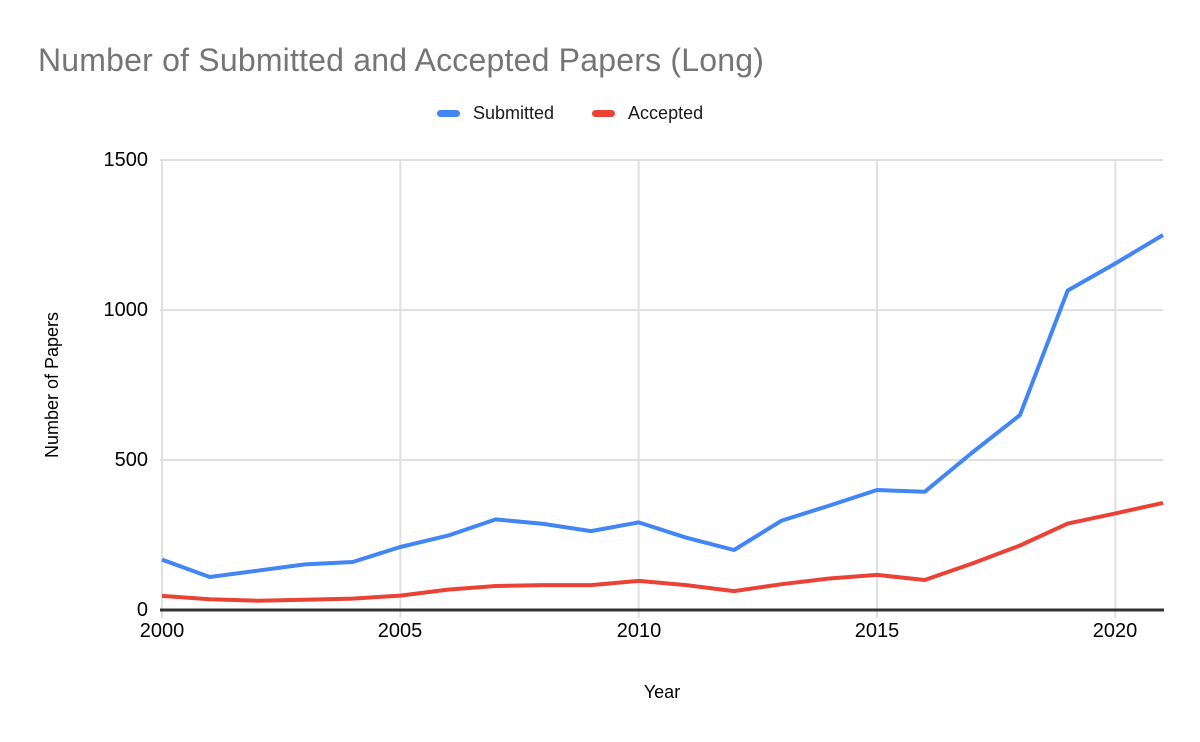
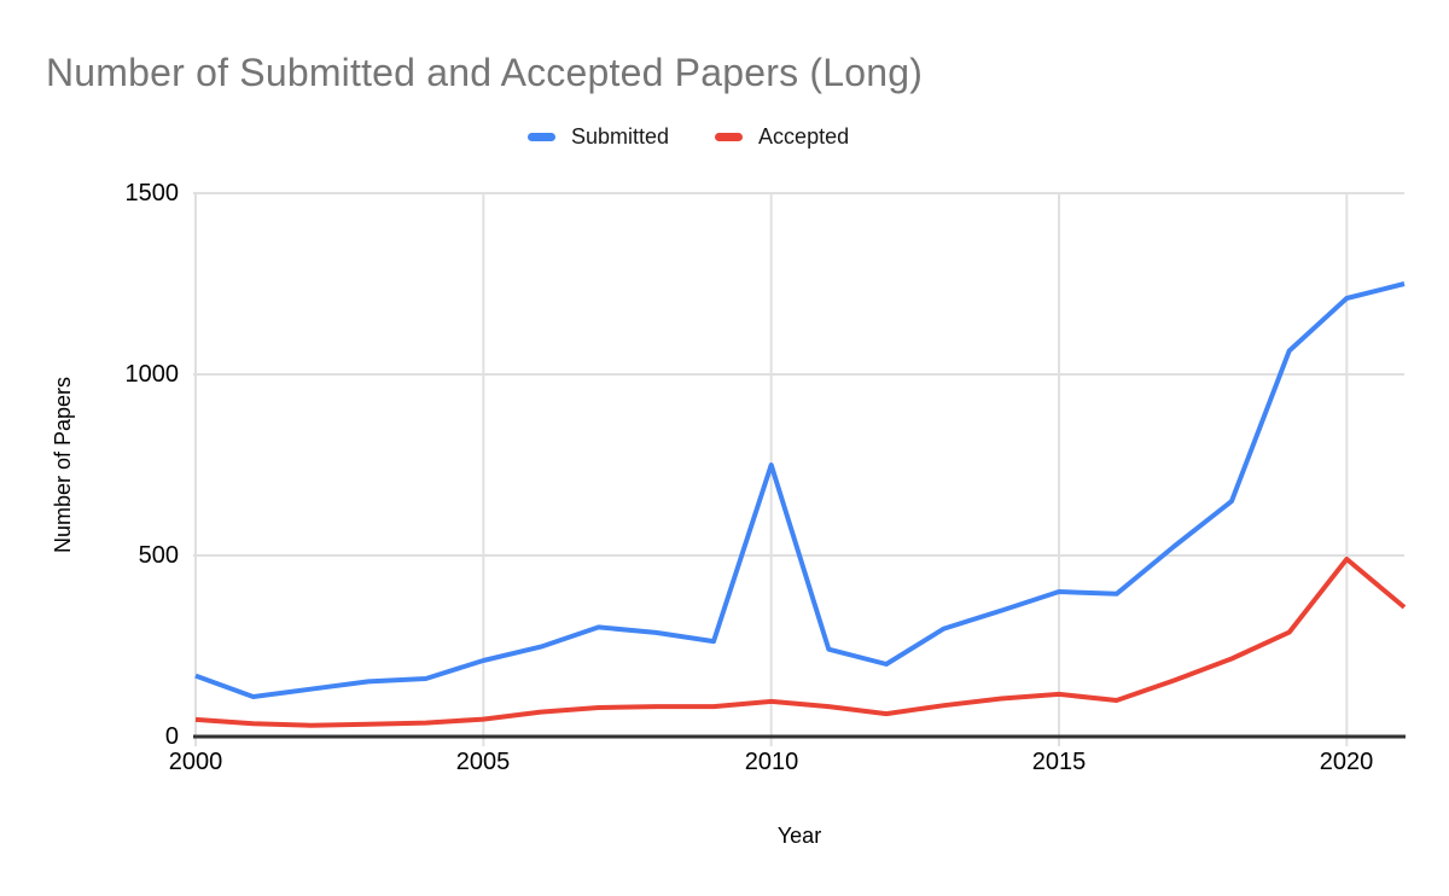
Submitted/2010: 290 -> 750
Submitted/2020: 1160 -> 1210
Accepted/2020: 320 -> 490
